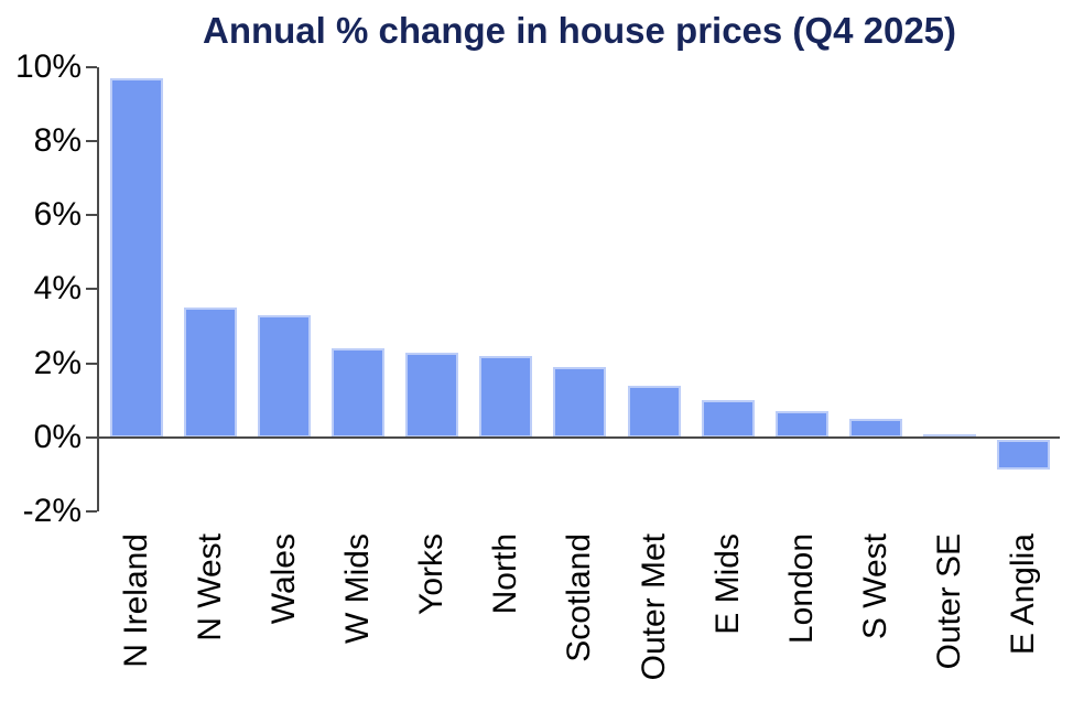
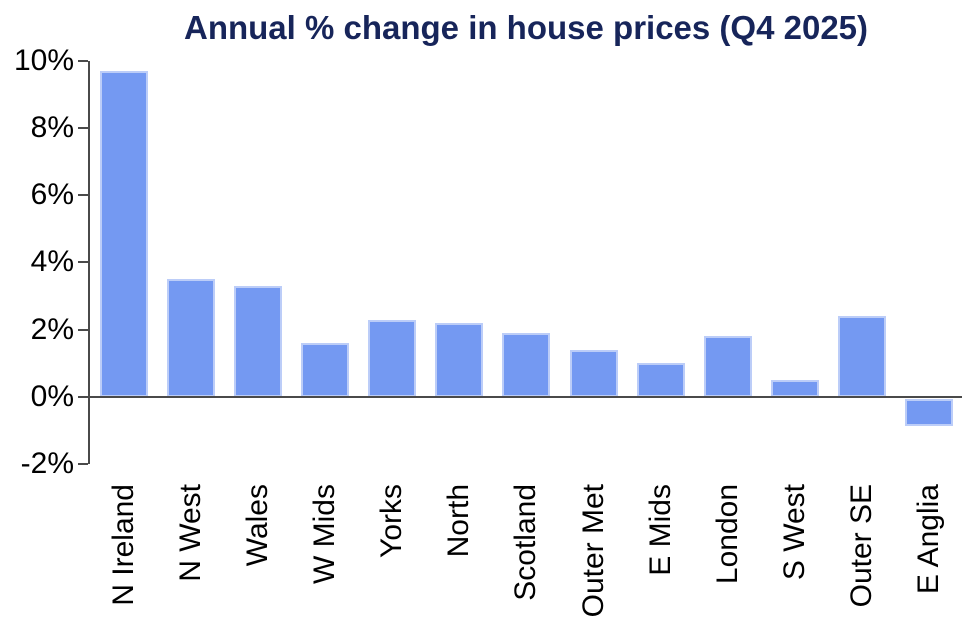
W Mids: 2.4% -> 1.6%
London: 0.7% -> 1.8%
Outer SE: 0.1% -> 2.4%
